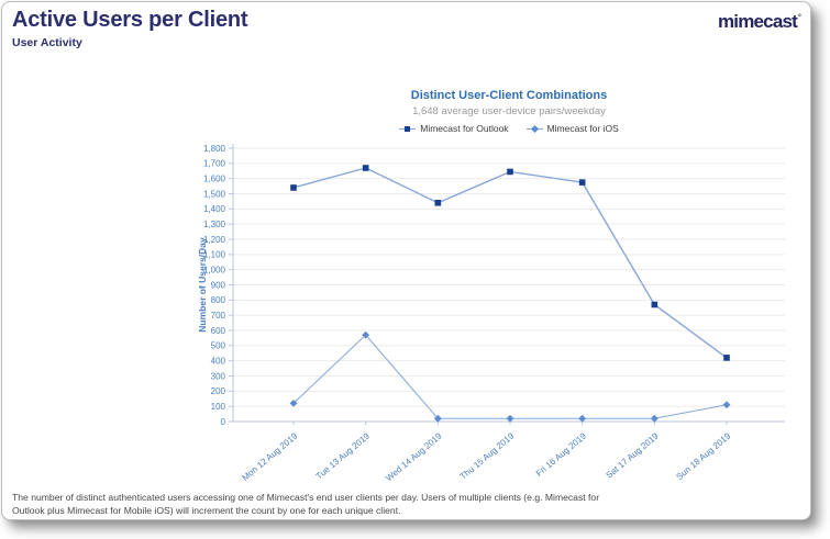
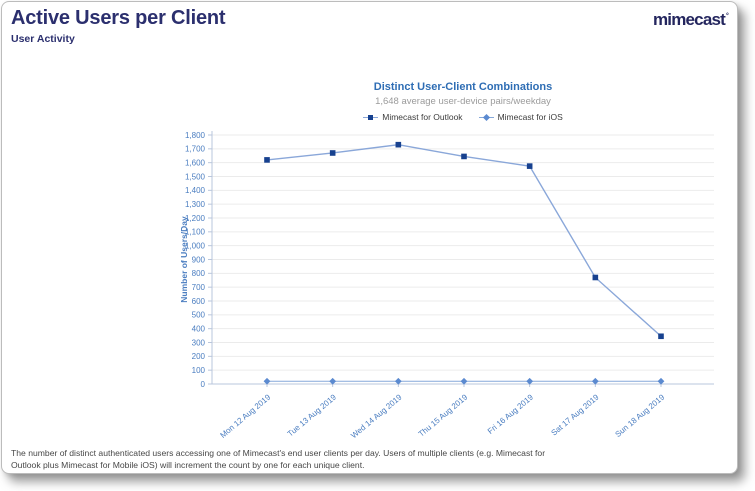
Mimecast for Outlook/Mon 12 Aug 2019: 1540 -> 1620
Mimecast for iOS/Mon 12 Aug 2019: 120 -> 20
Mimecast for iOS/Tue 13 Aug 2019: 570 -> 20
Mimecast for Outlook/Wed 14 Aug 2019: 1440 -> 1730
Mimecast for Outlook/Sun 18 Aug 2019: 420 -> 340
Mimecast for iOS/Sun 18 Aug 2019: 110 -> 20
